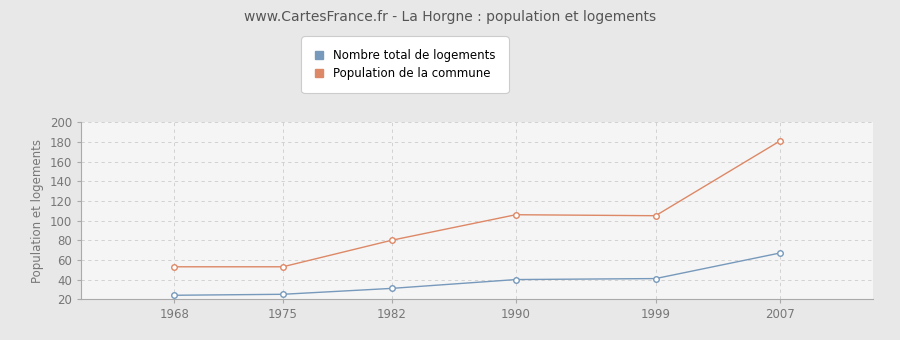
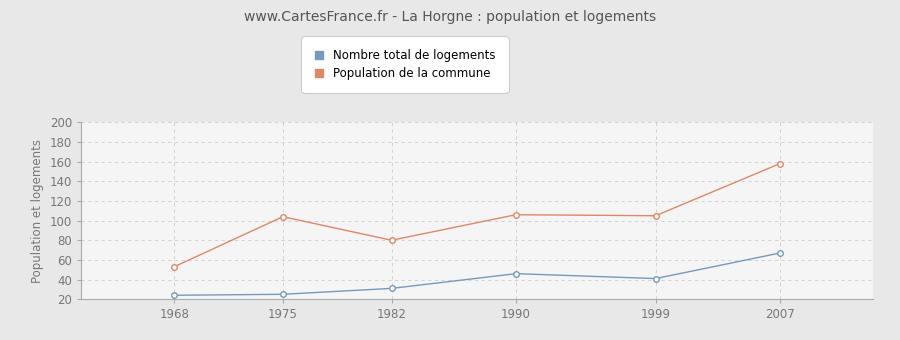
Population de la commune/1975: 53 -> 104
Nombre total de logements/1990: 40 -> 46
Population de la commune/2007: 181 -> 158
